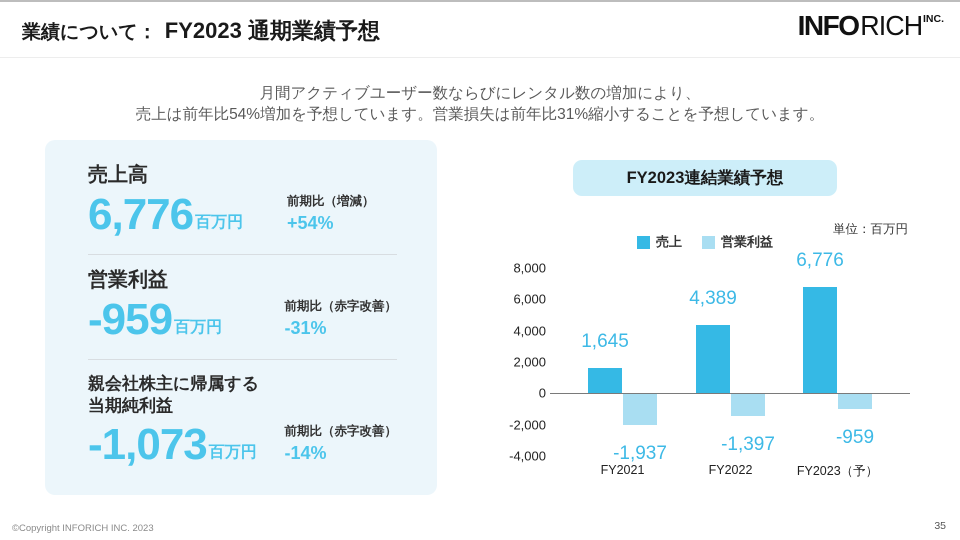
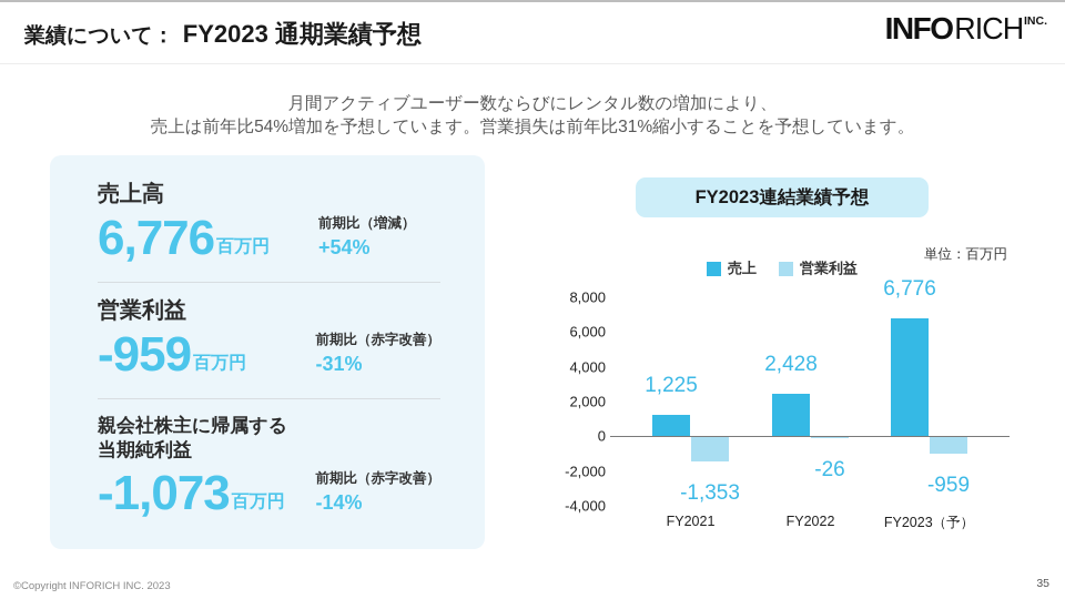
売上/FY2021: 1,645 -> 1,225
営業利益/FY2021: -1,937 -> -1,353
売上/FY2022: 4,389 -> 2,428
営業利益/FY2022: -1,397 -> -26
